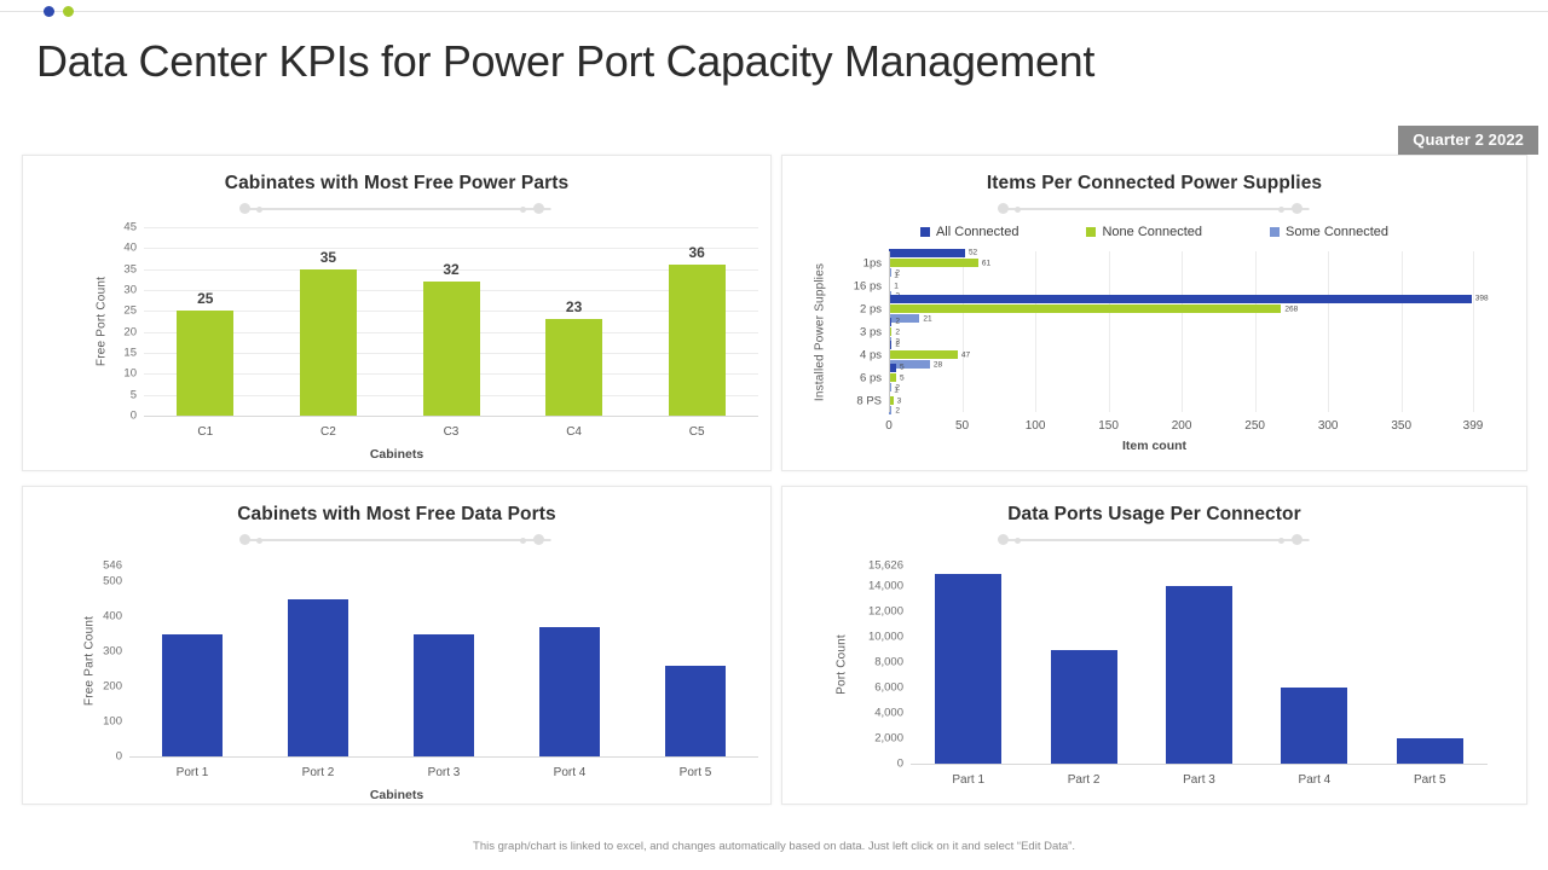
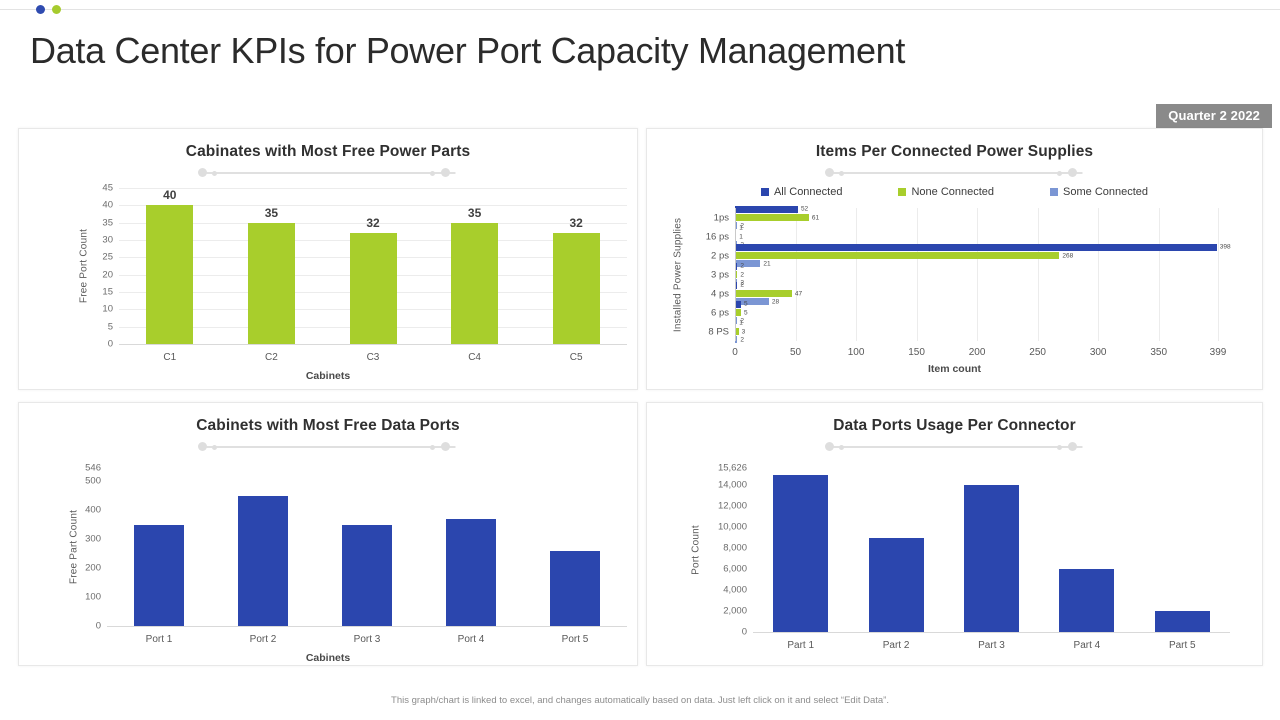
Cabinates with Most Free Power Parts/C1: 25 -> 40
Cabinates with Most Free Power Parts/C4: 23 -> 35
Cabinates with Most Free Power Parts/C5: 36 -> 32
